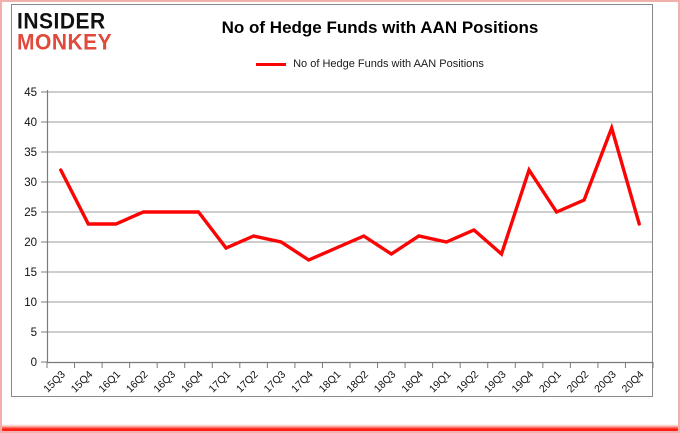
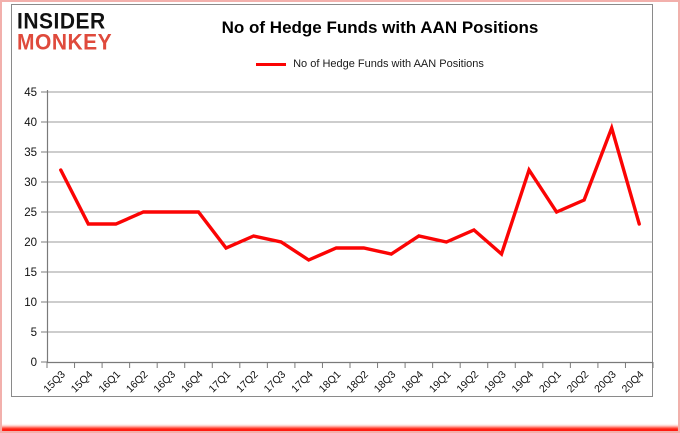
18Q2: 21 -> 19
